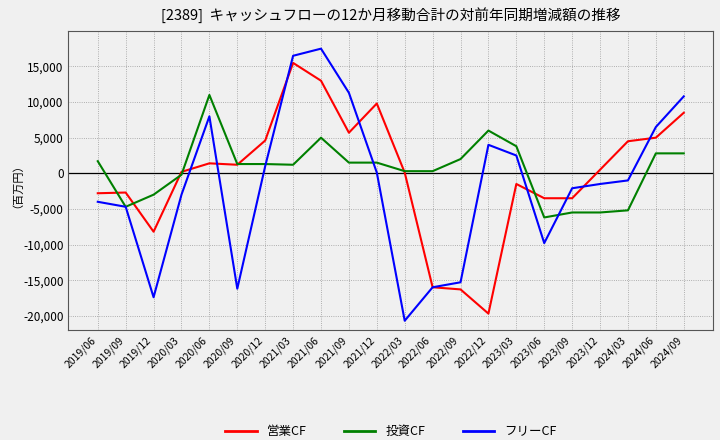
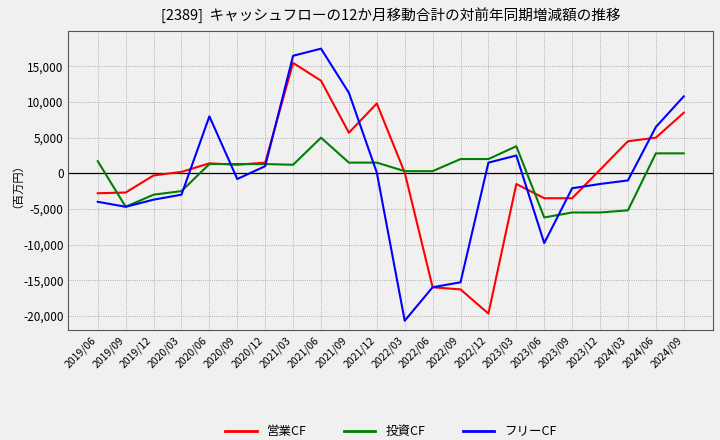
営業CF/2019/12: -8,200 -> -300
フリーCF/2019/12: -17,400 -> -3,700
投資CF/2020/03: -200 -> -2,500
投資CF/2020/06: 11,000 -> 1,300
フリーCF/2020/09: -16,200 -> -800
営業CF/2020/12: 4,600 -> 1,500
投資CF/2022/12: 6,000 -> 2,000
フリーCF/2022/12: 4,000 -> 1,500
